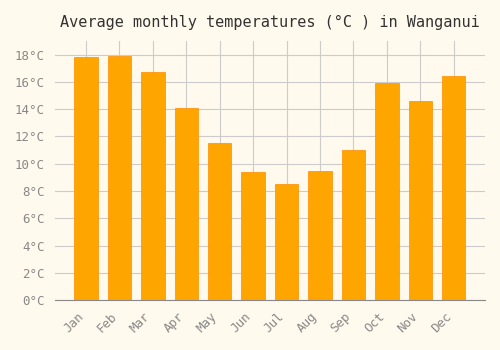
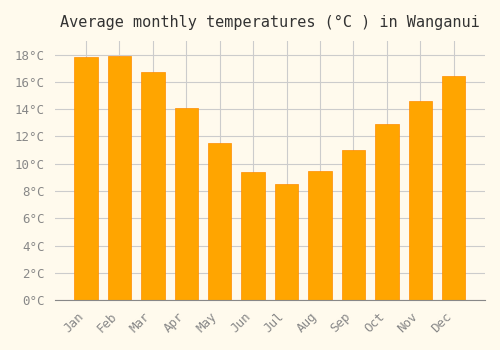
Oct: 15.9°C -> 12.9°C
